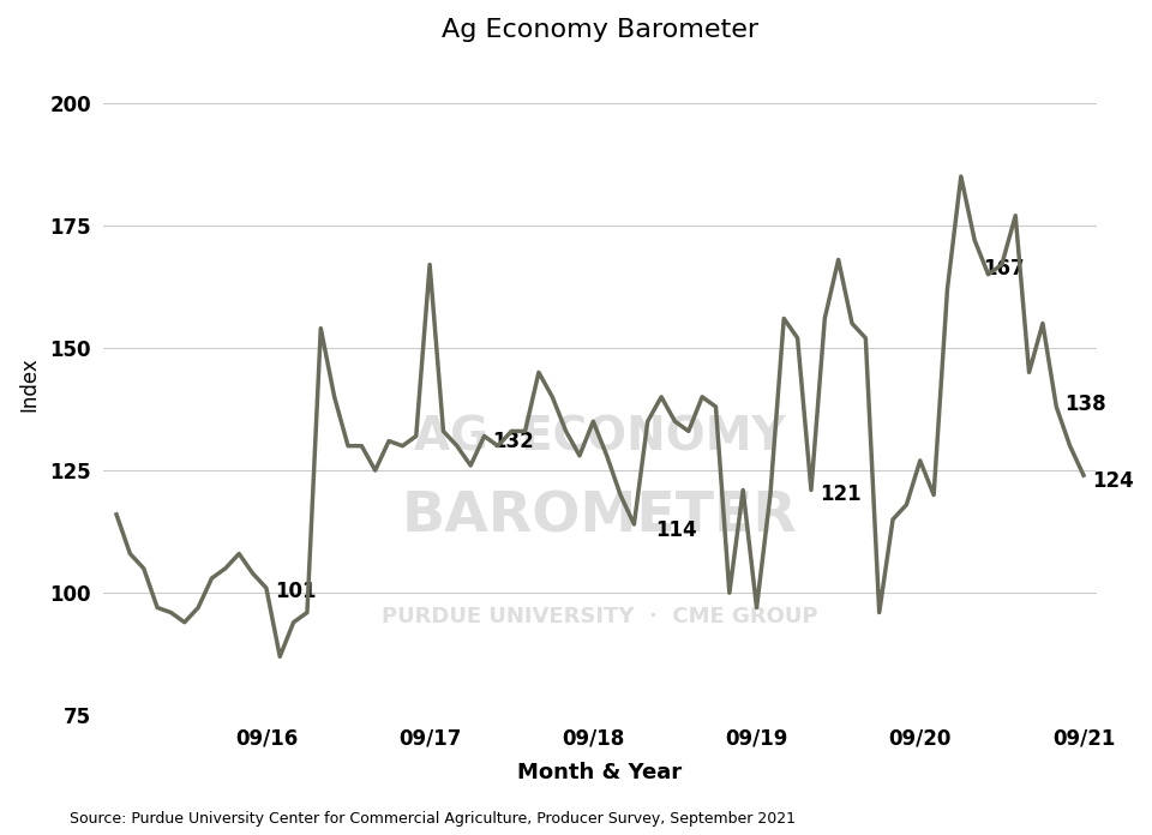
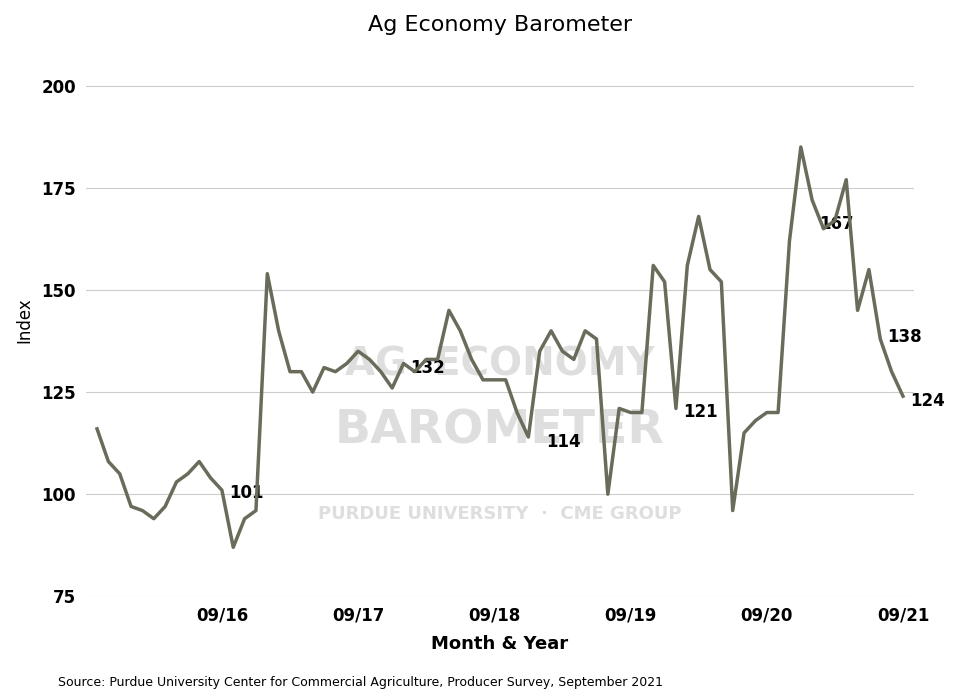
09/17: 167 -> 135
09/18: 135 -> 128
09/19: 97 -> 120
09/20: 127 -> 120
